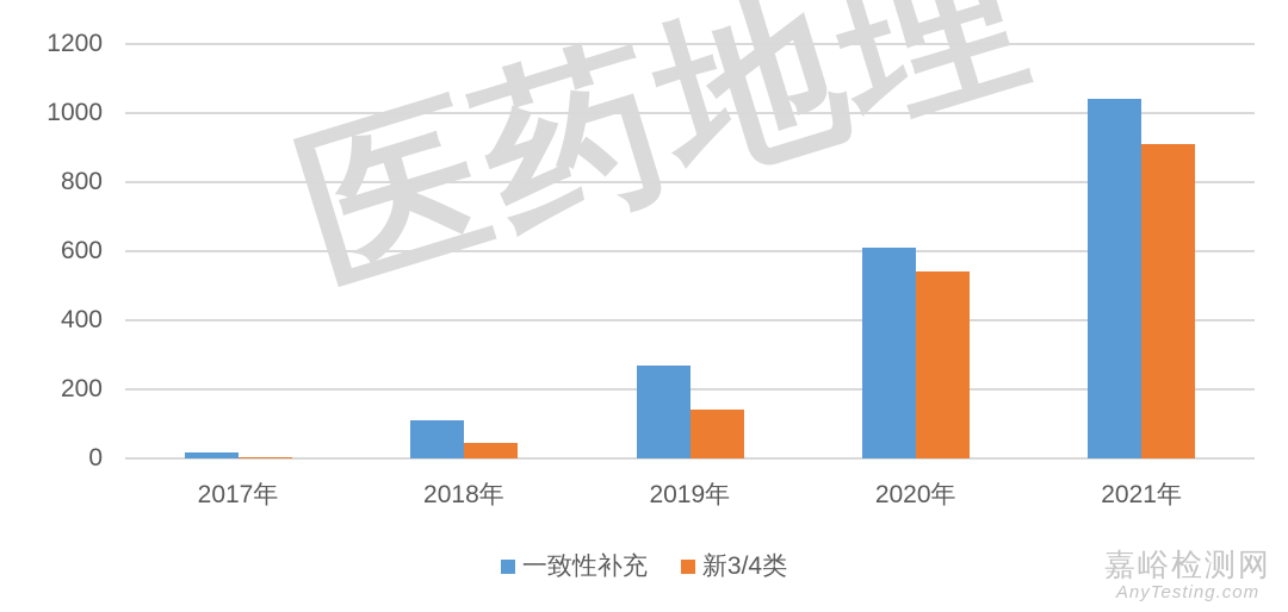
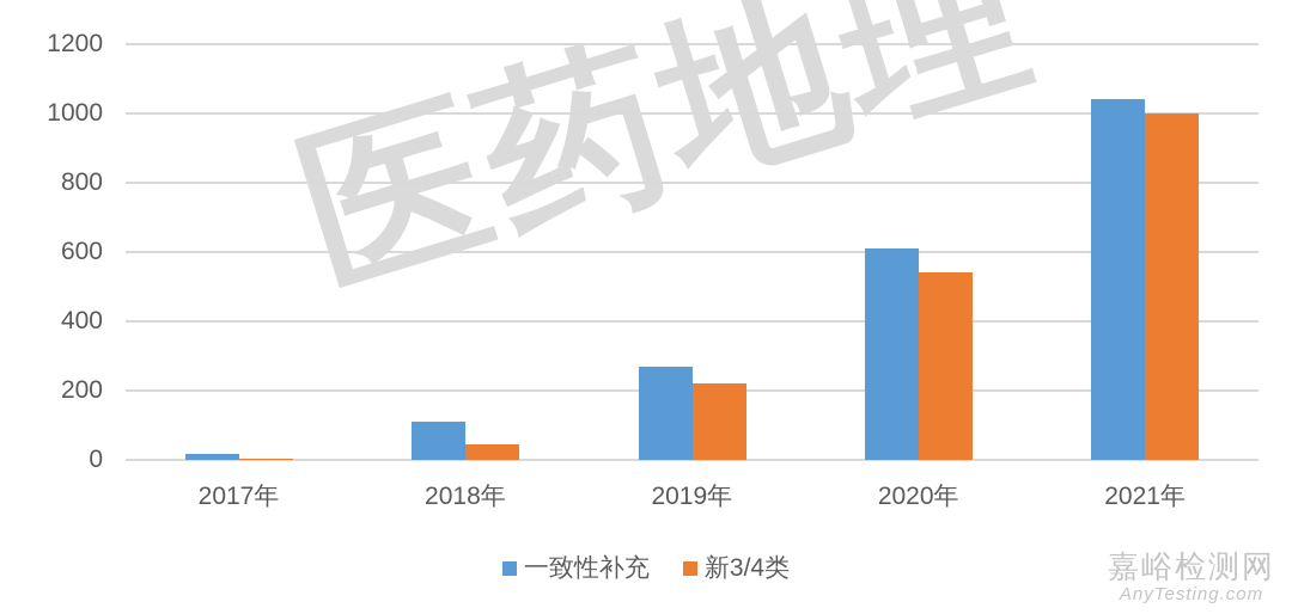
新3/4类/2019年: 140 -> 220
新3/4类/2021年: 910 -> 1000
